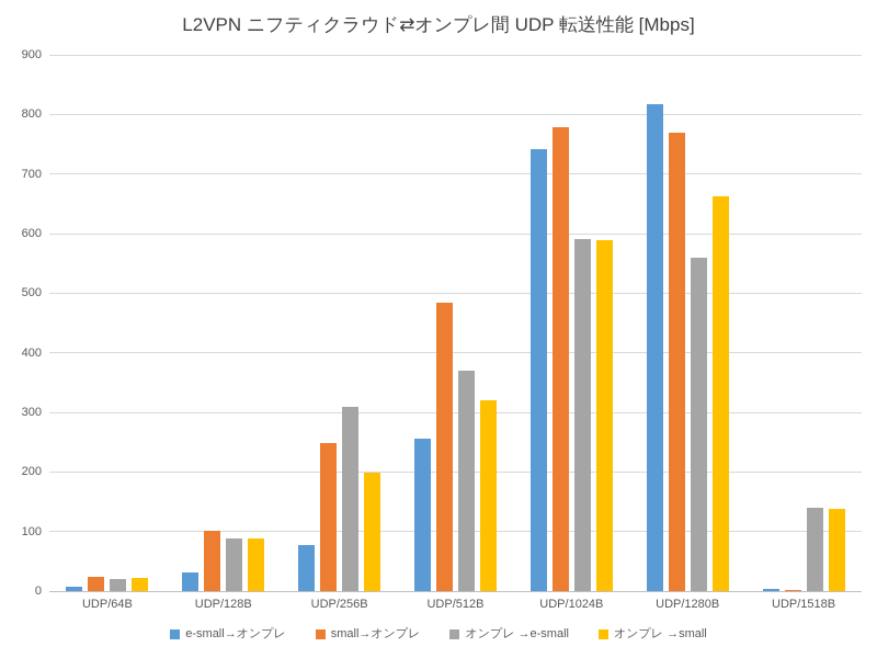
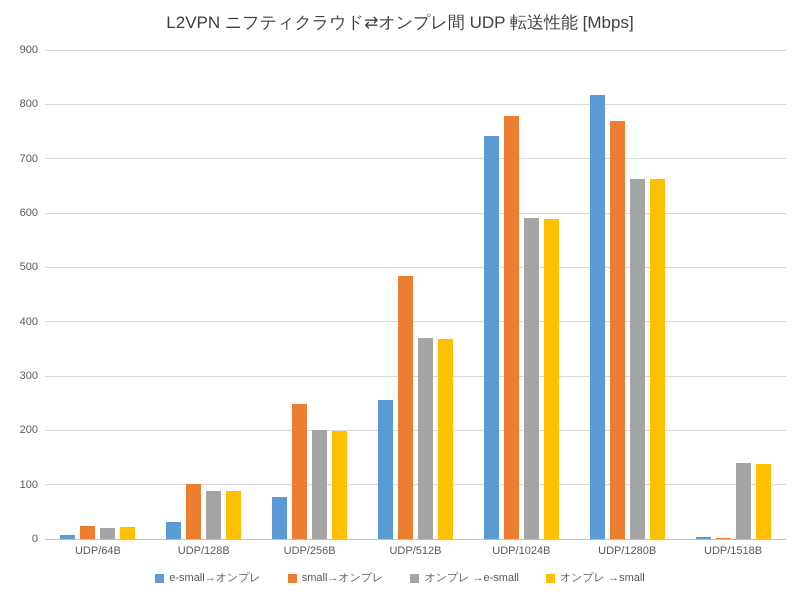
オンプレ →e-small/UDP/256B: 310 -> 200
オンプレ →small/UDP/512B: 320 -> 370
オンプレ →e-small/UDP/1280B: 560 -> 660
